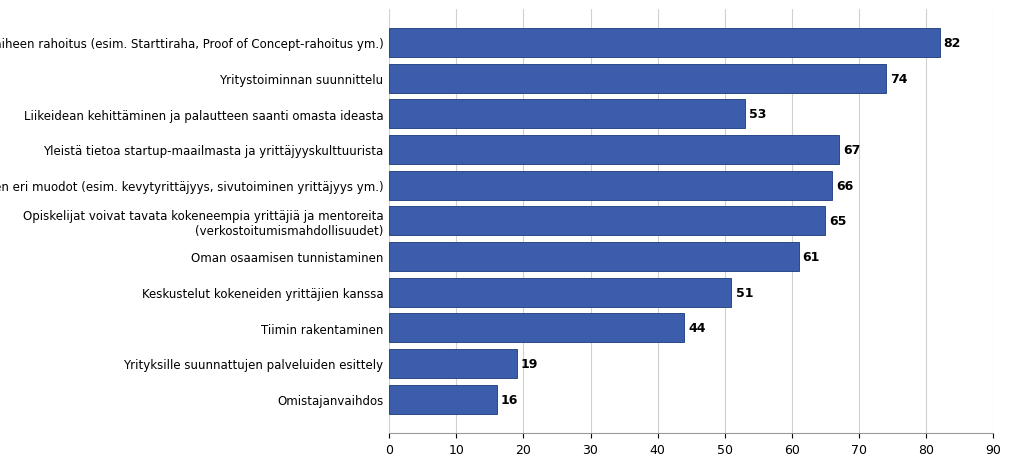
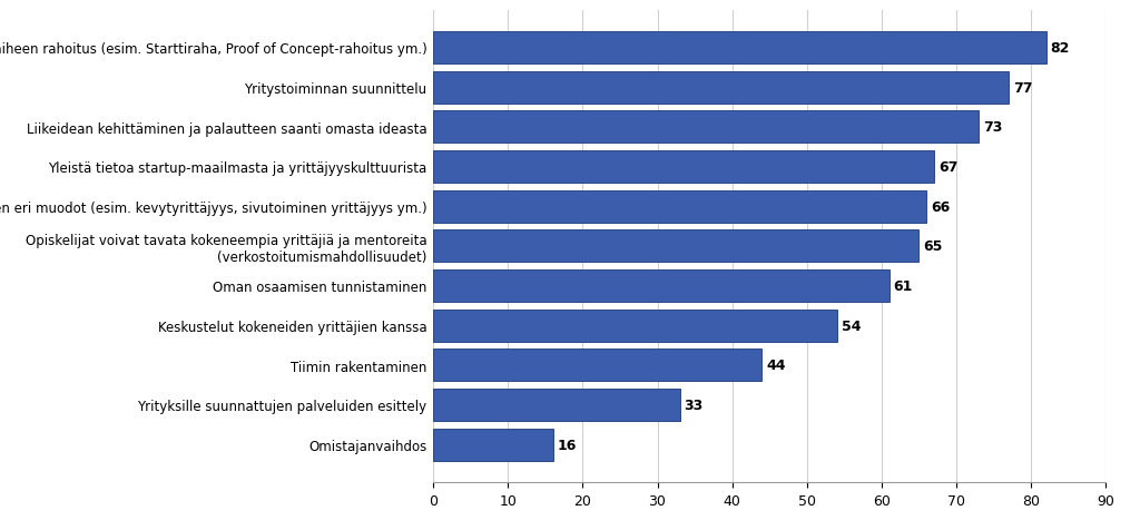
Yritystoiminnan suunnittelu: 74 -> 77
Liikeidean kehittäminen ja palautteen saanti omasta ideasta: 53 -> 73
Keskustelut kokeneiden yrittäjien kanssa: 51 -> 54
Yrityksille suunnattujen palveluiden esittely: 19 -> 33
